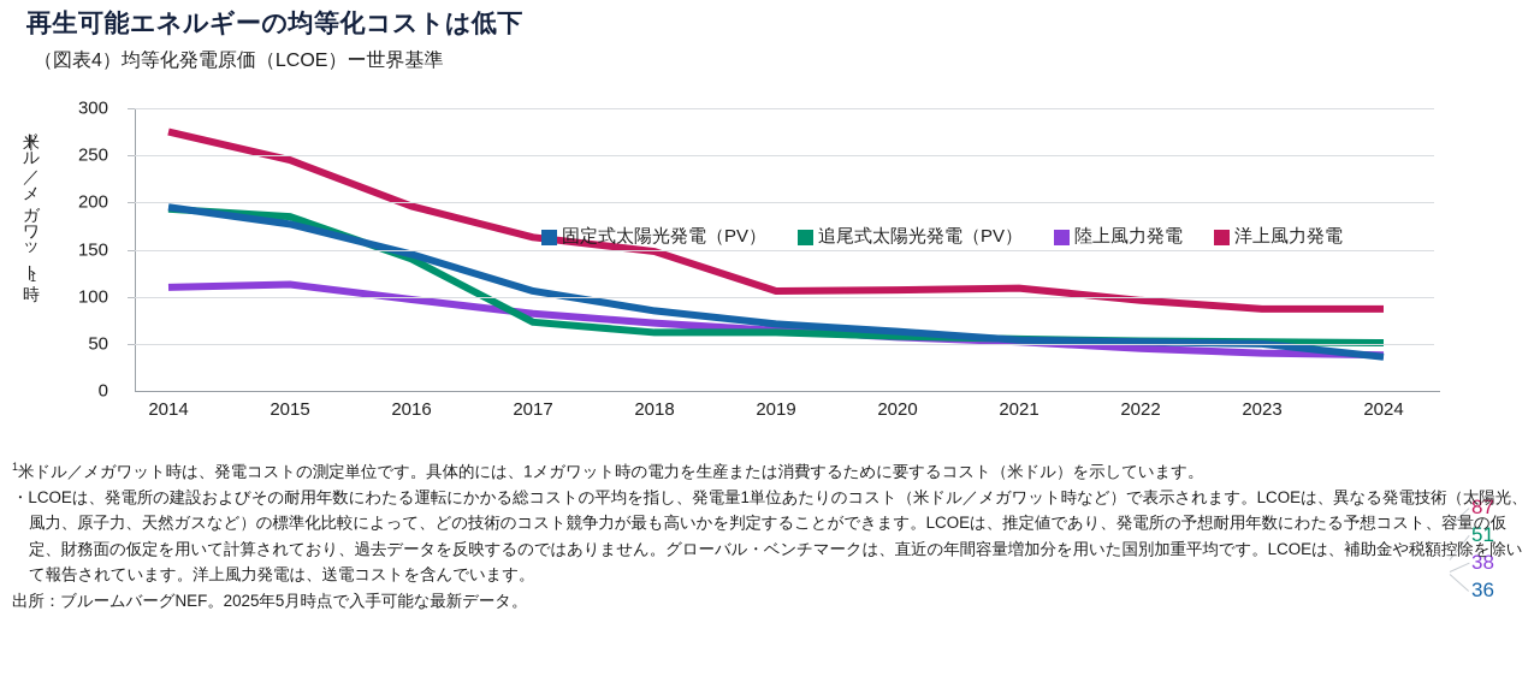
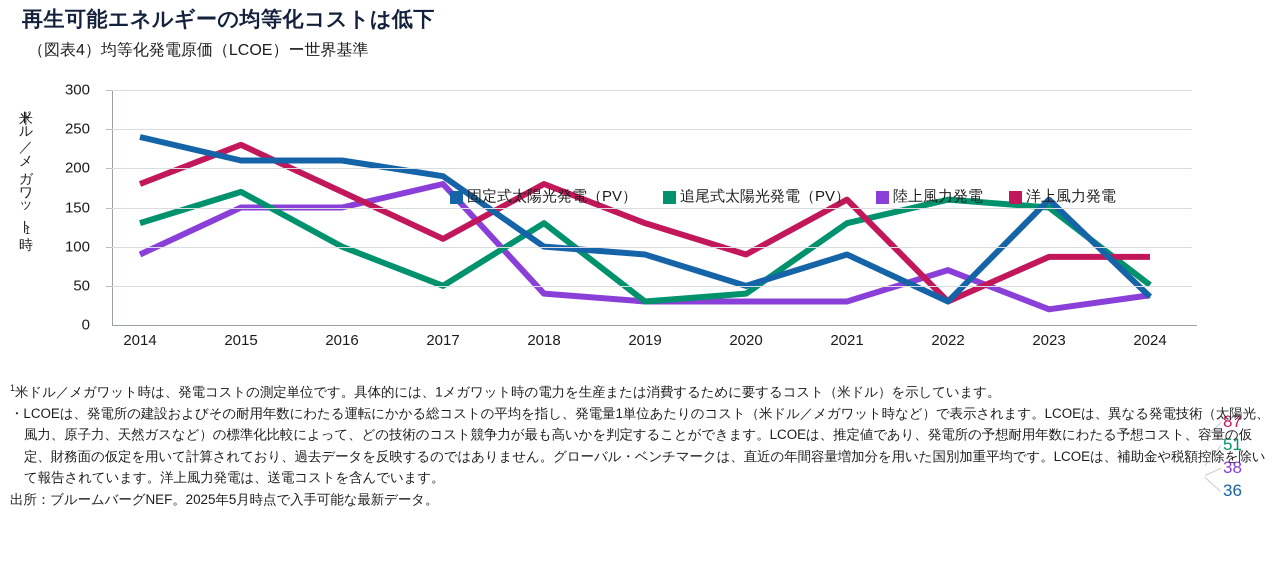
固定式太陽光発電（PV）/2014: 200 -> 240
追尾式太陽光発電（PV）/2014: 190 -> 130
陸上風力発電/2014: 110 -> 90
洋上風力発電/2014: 280 -> 180
固定式太陽光発電（PV）/2015: 180 -> 210
追尾式太陽光発電（PV）/2015: 180 -> 170
陸上風力発電/2015: 110 -> 150
洋上風力発電/2015: 240 -> 230
固定式太陽光発電（PV）/2016: 140 -> 210
追尾式太陽光発電（PV）/2016: 140 -> 100
陸上風力発電/2016: 100 -> 150
洋上風力発電/2016: 200 -> 170
固定式太陽光発電（PV）/2017: 110 -> 190
追尾式太陽光発電（PV）/2017: 70 -> 50
陸上風力発電/2017: 80 -> 180
洋上風力発電/2017: 160 -> 110
固定式太陽光発電（PV）/2018: 80 -> 100
追尾式太陽光発電（PV）/2018: 60 -> 130
陸上風力発電/2018: 70 -> 40
洋上風力発電/2018: 150 -> 180
固定式太陽光発電（PV）/2019: 70 -> 90
追尾式太陽光発電（PV）/2019: 60 -> 30
陸上風力発電/2019: 60 -> 30
洋上風力発電/2019: 110 -> 130
固定式太陽光発電（PV）/2020: 60 -> 50
追尾式太陽光発電（PV）/2020: 60 -> 40
陸上風力発電/2020: 60 -> 30
洋上風力発電/2020: 110 -> 90
固定式太陽光発電（PV）/2021: 50 -> 90
追尾式太陽光発電（PV）/2021: 60 -> 130
陸上風力発電/2021: 50 -> 30
洋上風力発電/2021: 110 -> 160
固定式太陽光発電（PV）/2022: 50 -> 30
追尾式太陽光発電（PV）/2022: 50 -> 160
陸上風力発電/2022: 40 -> 70
洋上風力発電/2022: 100 -> 30
固定式太陽光発電（PV）/2023: 50 -> 160
追尾式太陽光発電（PV）/2023: 50 -> 150
陸上風力発電/2023: 40 -> 20
